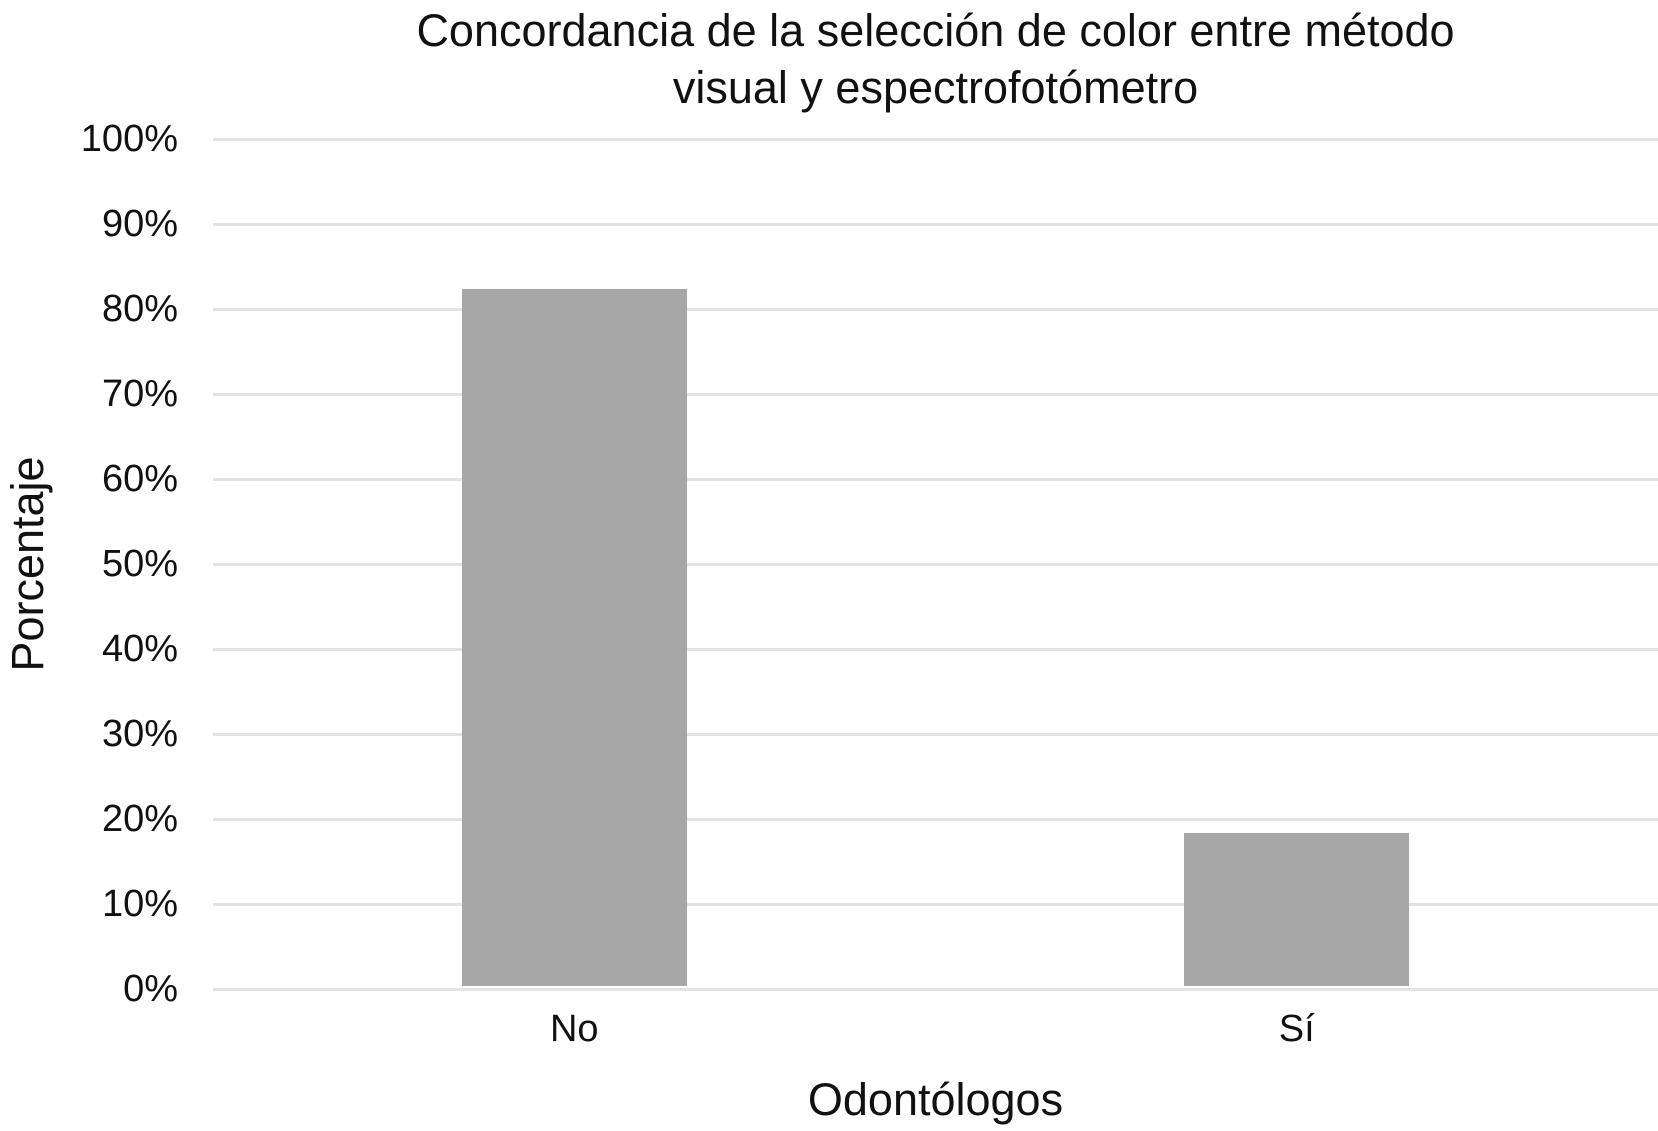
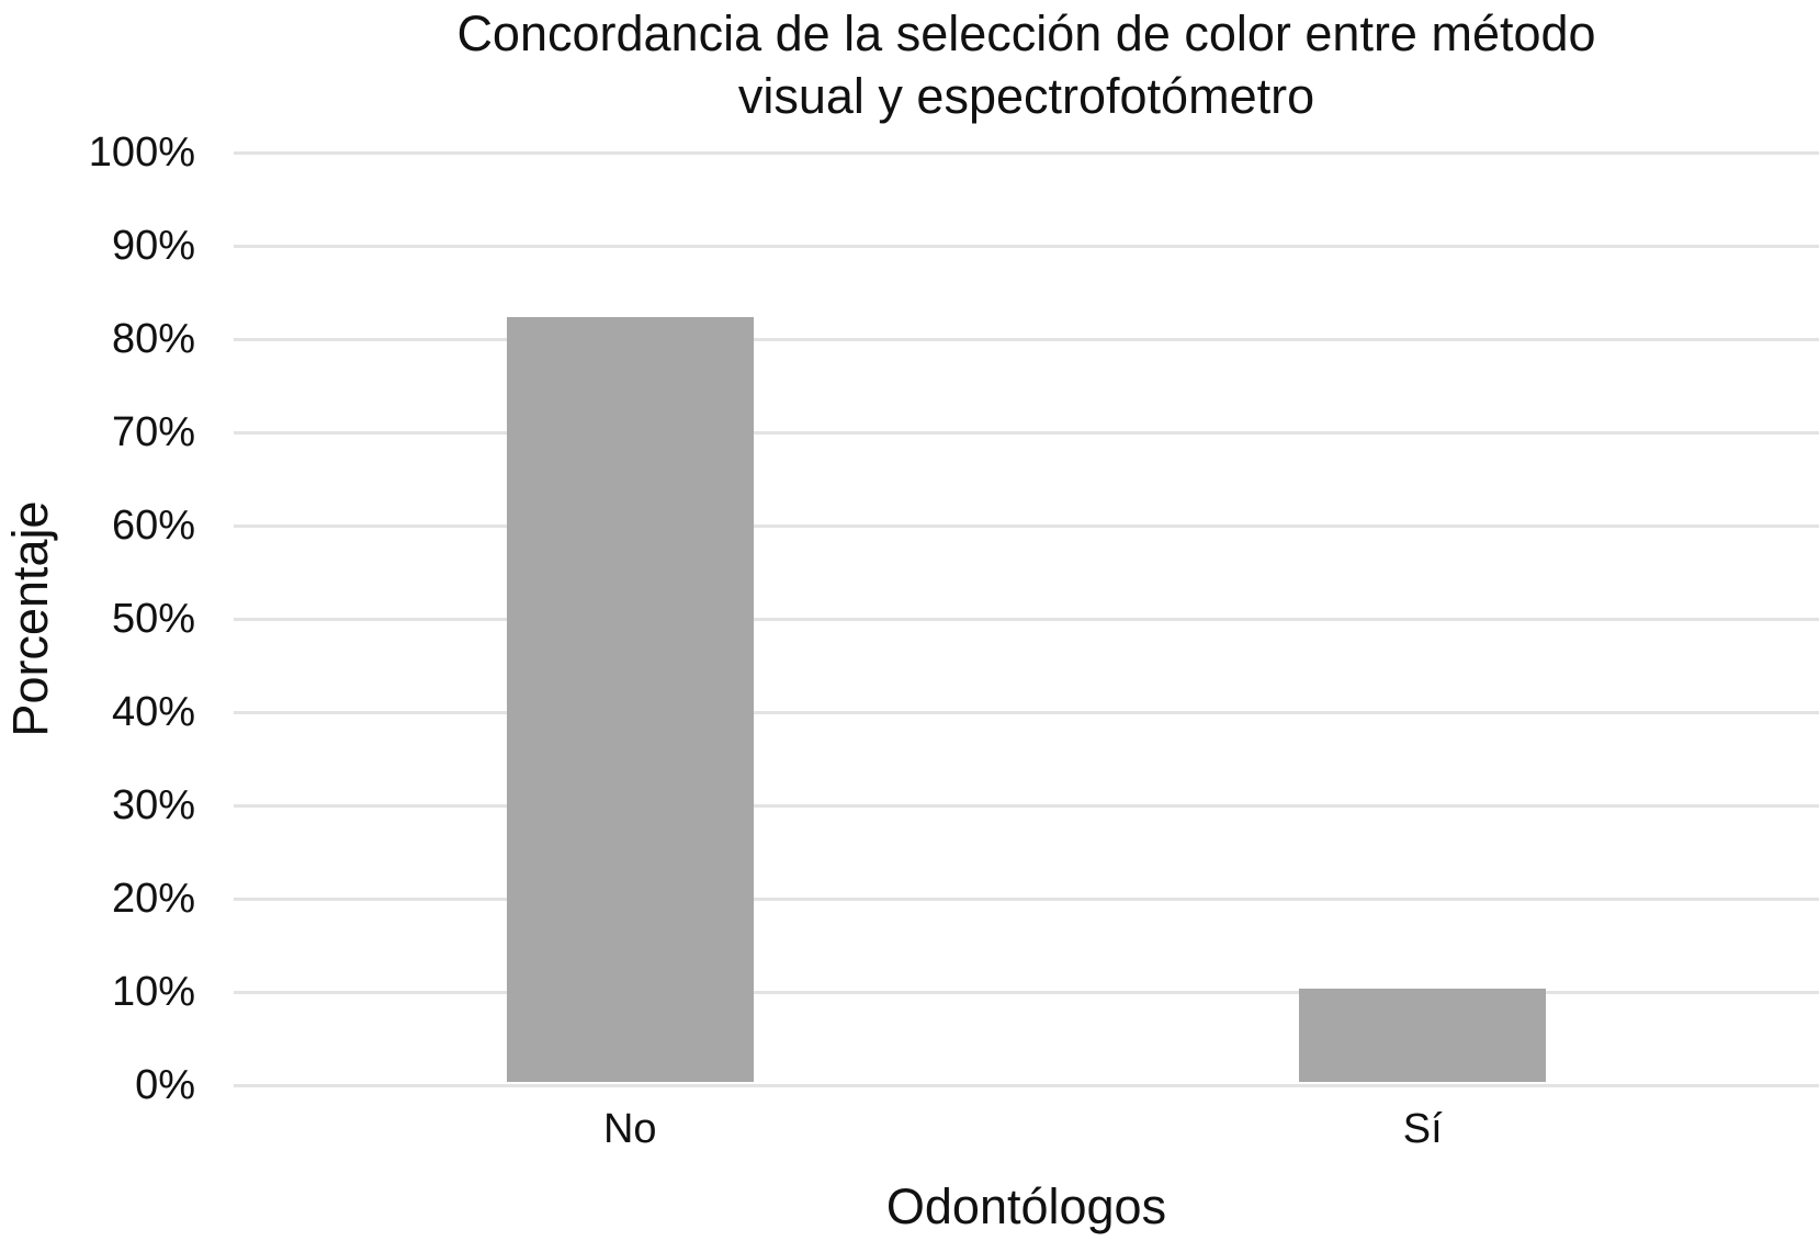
Sí: 18% -> 10%
